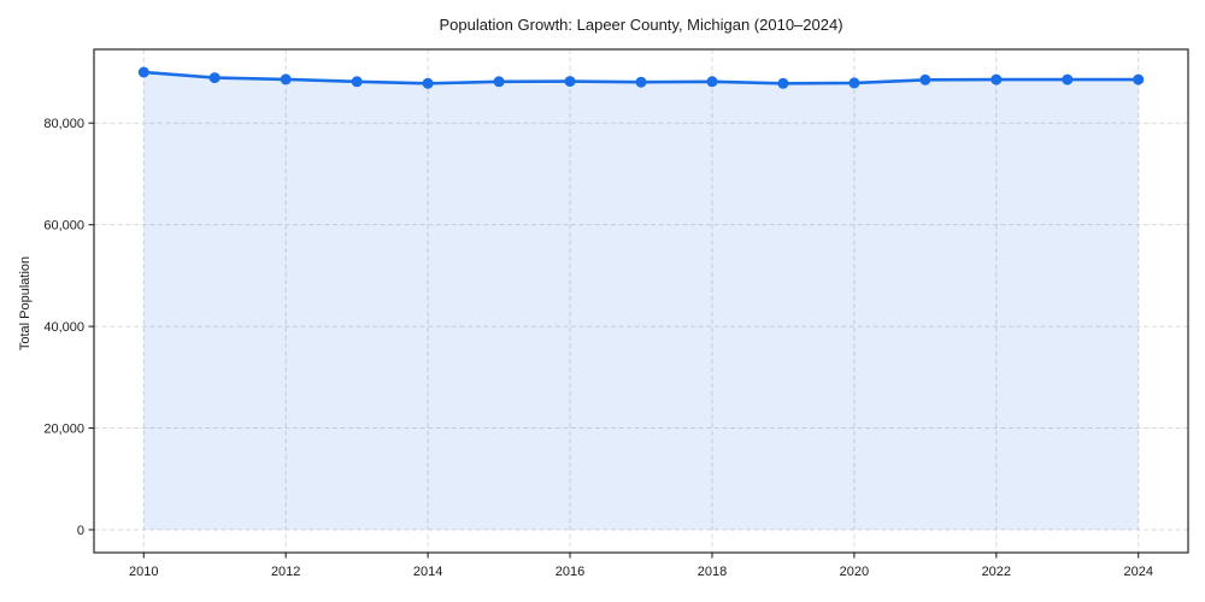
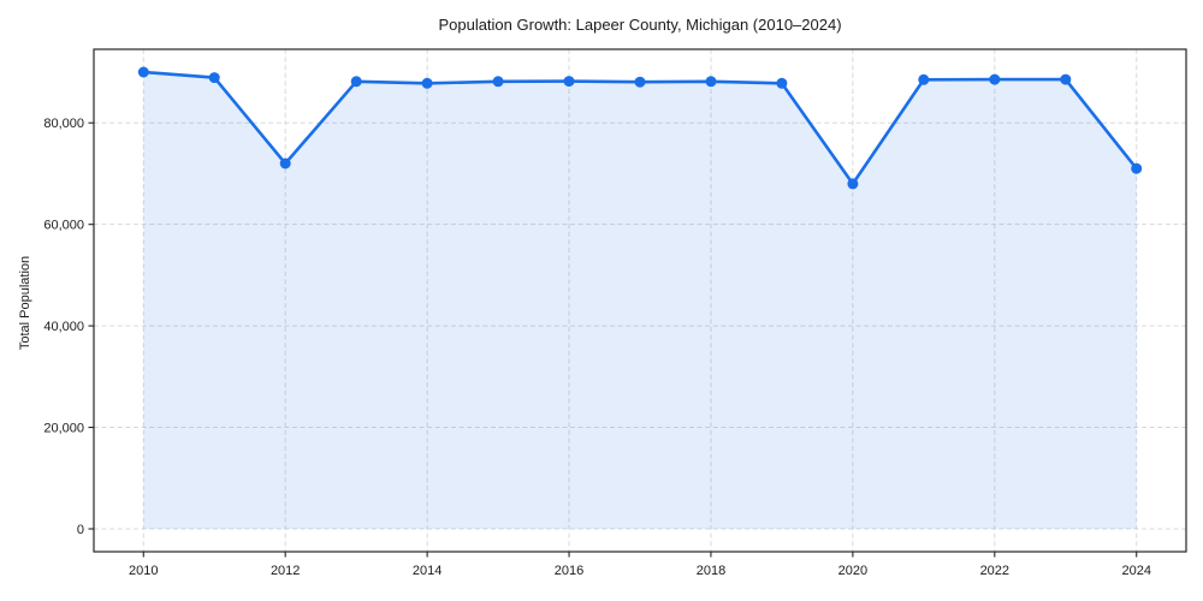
2012: 89000 -> 72000
2020: 88000 -> 68000
2024: 89000 -> 71000
